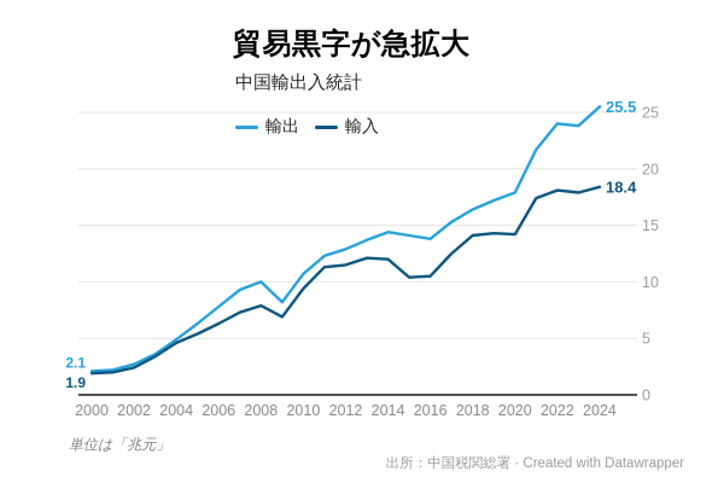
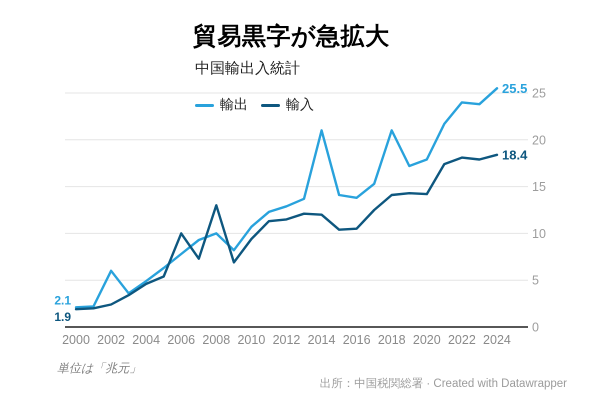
輸出/2002: 3 -> 6
輸入/2006: 6 -> 10
輸入/2008: 8 -> 13
輸出/2014: 14 -> 21
輸出/2018: 16 -> 21
